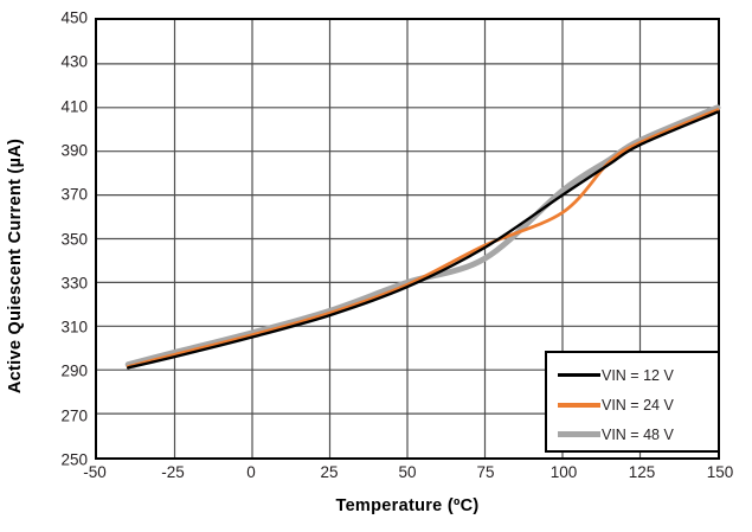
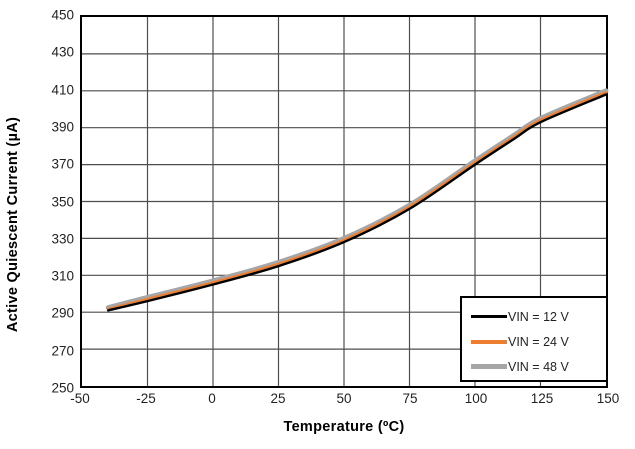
VIN = 48 V/75: 341 -> 348
VIN = 24 V/100: 362 -> 371
